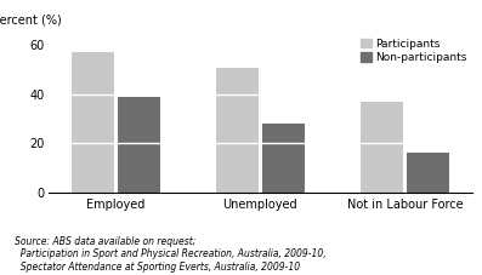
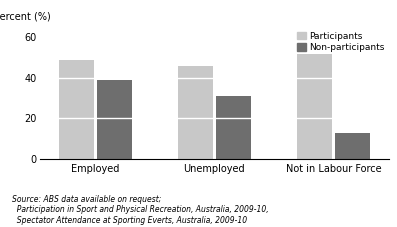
Participants/Employed: 57 -> 49
Participants/Unemployed: 51 -> 46
Non-participants/Unemployed: 28 -> 31
Participants/Not in Labour Force: 37 -> 52
Non-participants/Not in Labour Force: 16 -> 13
